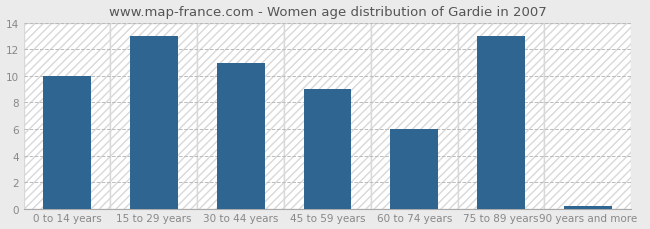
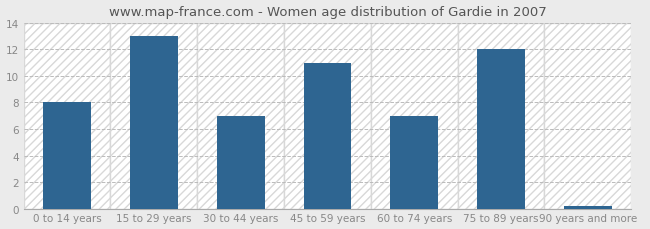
0 to 14 years: 10.0 -> 8.0
30 to 44 years: 11.0 -> 7.0
45 to 59 years: 9.0 -> 11.0
60 to 74 years: 6.0 -> 7.0
75 to 89 years: 13.0 -> 12.0
